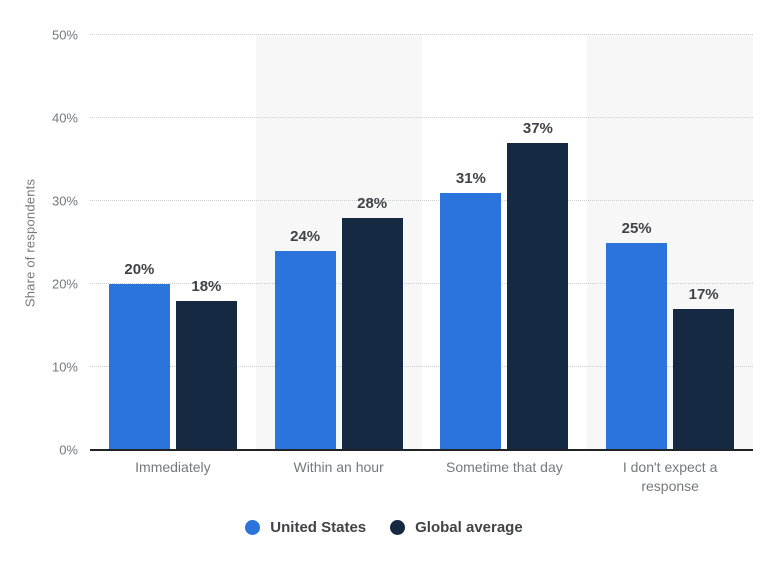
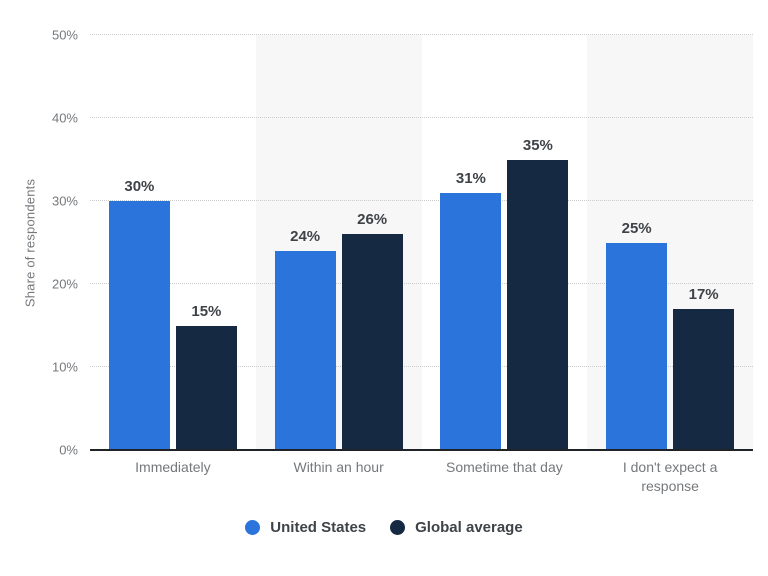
United States/Immediately: 20% -> 30%
Global average/Immediately: 18% -> 15%
Global average/Within an hour: 28% -> 26%
Global average/Sometime that day: 37% -> 35%
